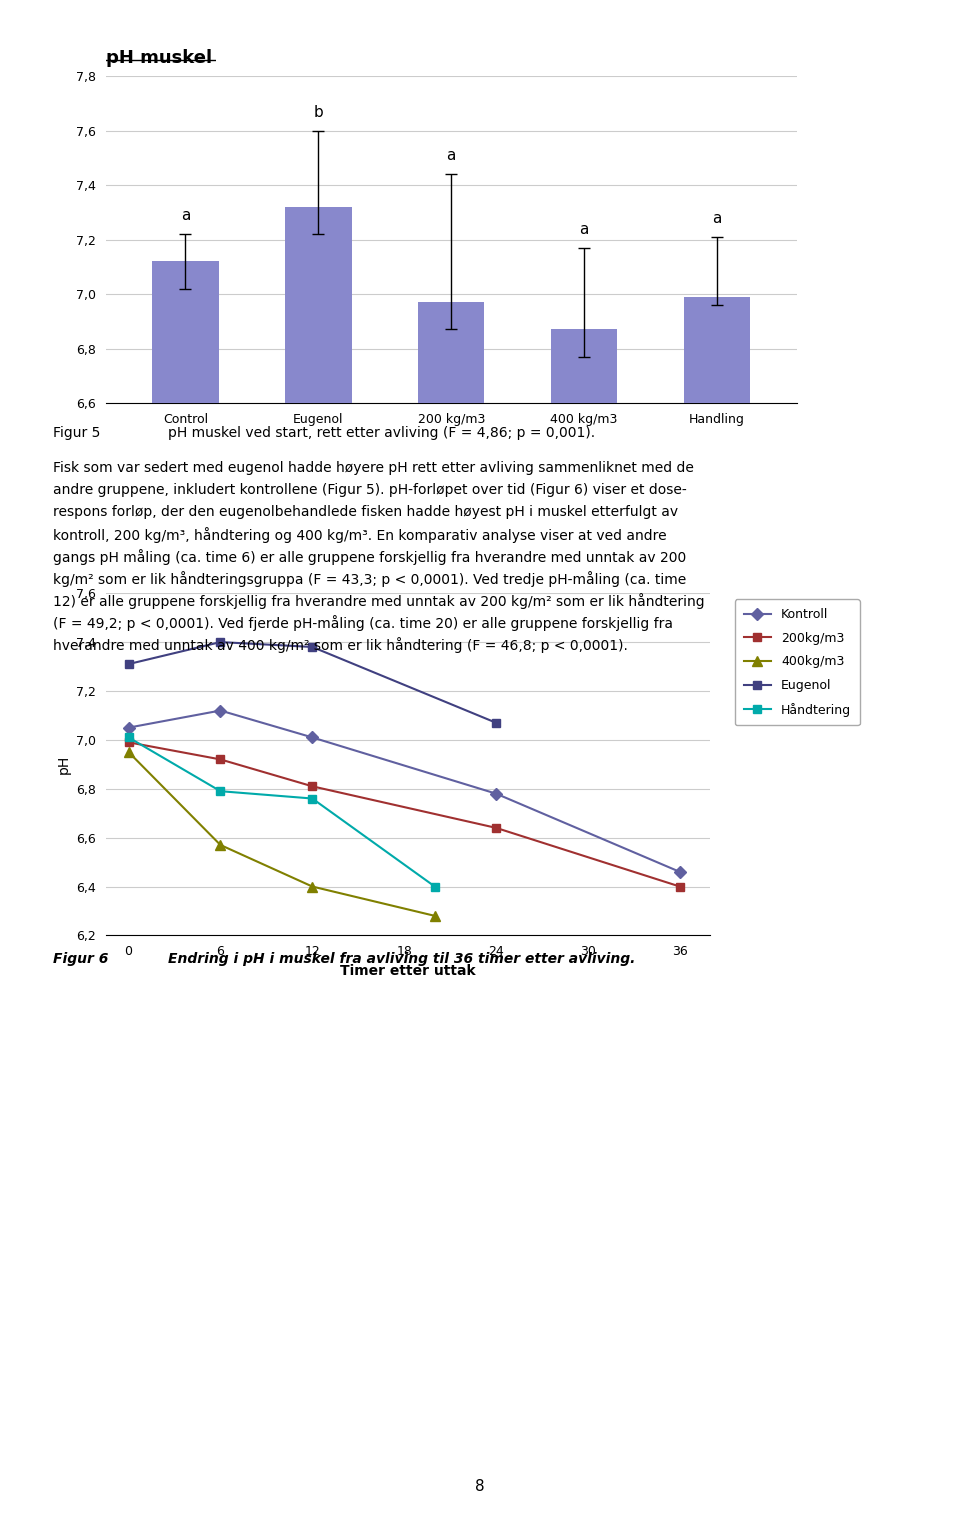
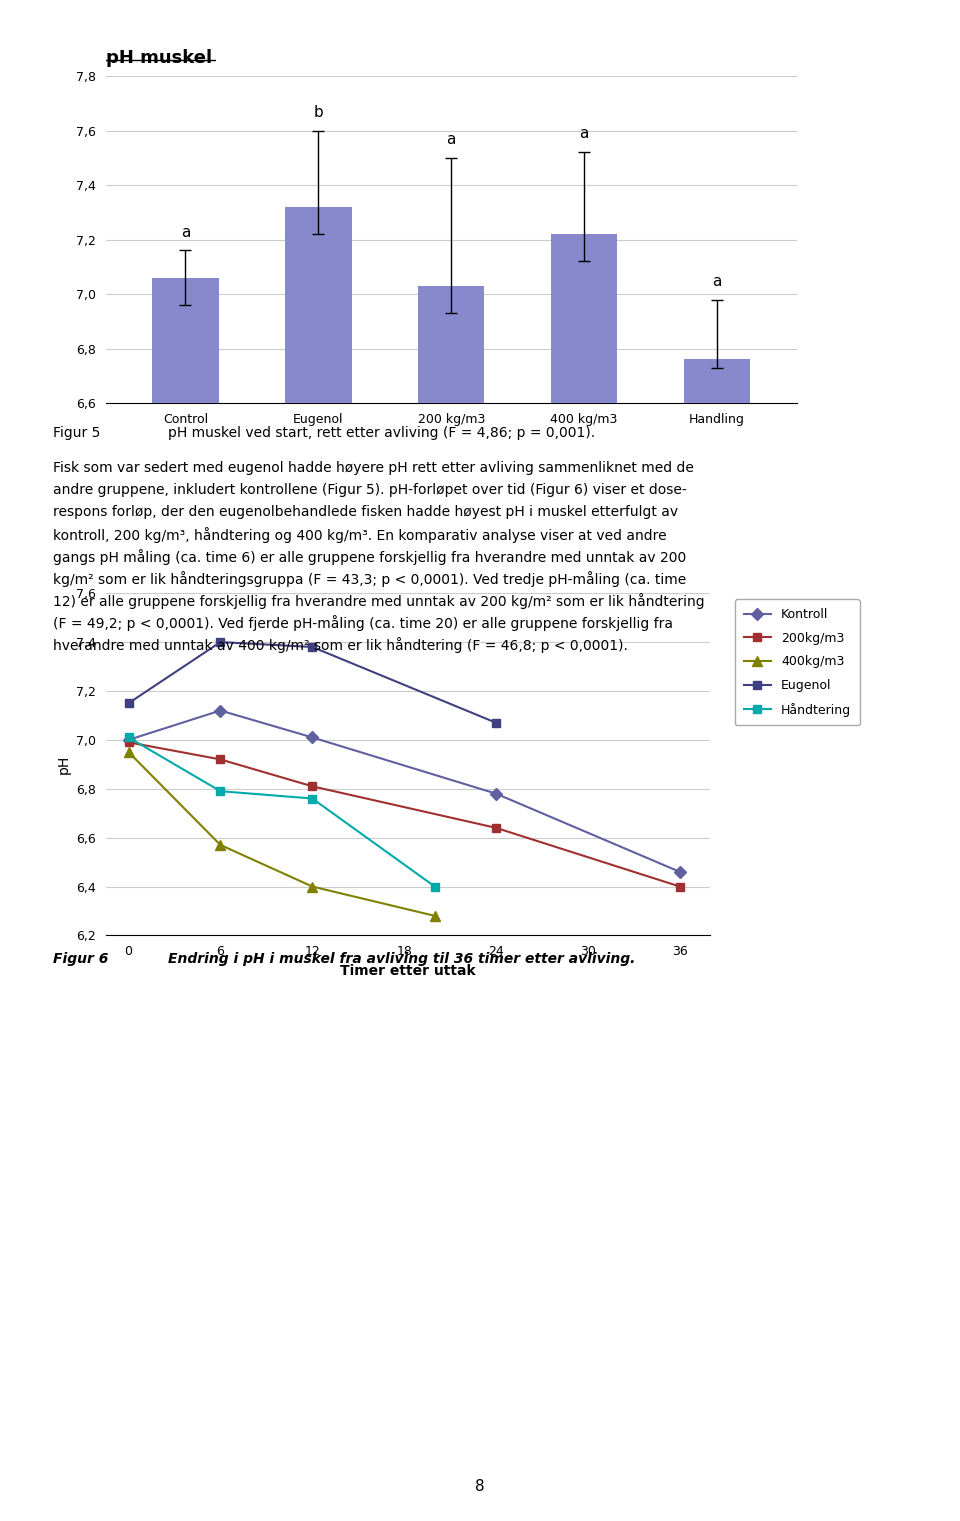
Control: 7,12 -> 7,06
200 kg/m3: 6,97 -> 7,03
400 kg/m3: 6,87 -> 7,22
Handling: 6,99 -> 6,76
Kontroll/0: 7,05 -> 7,00
Eugenol/0: 7,31 -> 7,15
